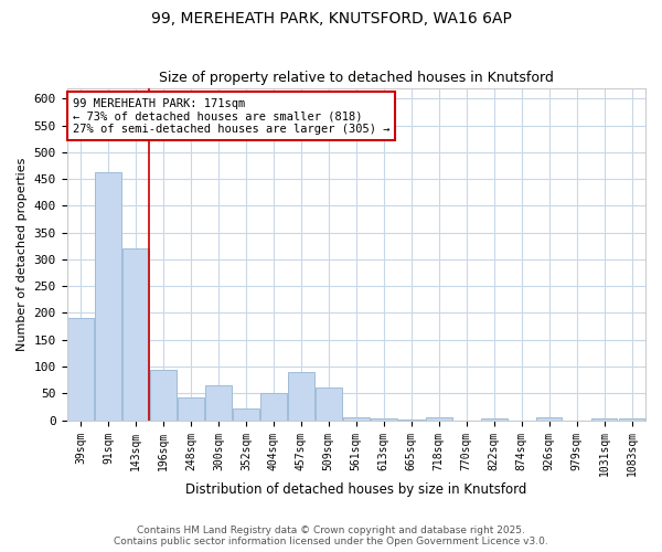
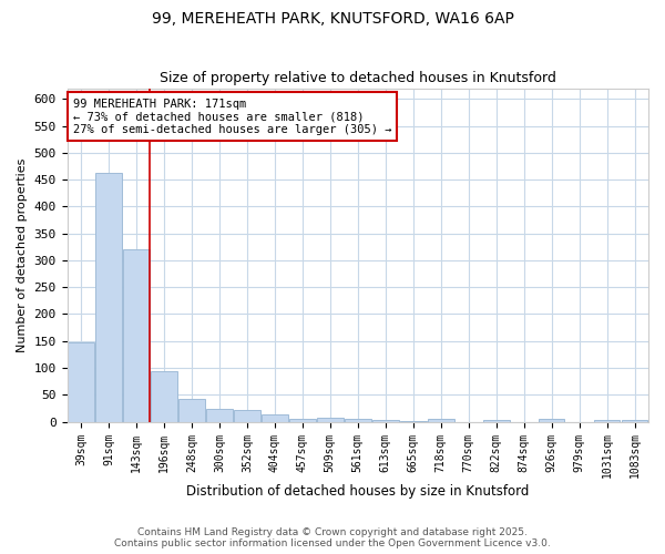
39sqm: 190 -> 148
300sqm: 65 -> 24
404sqm: 50 -> 13
457sqm: 90 -> 5
509sqm: 60 -> 8
